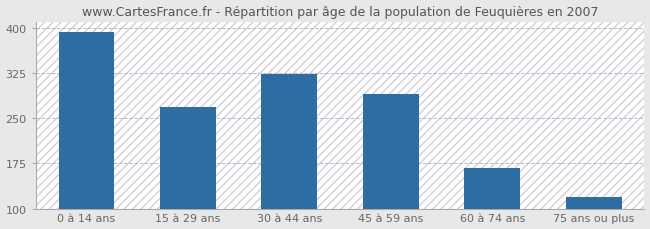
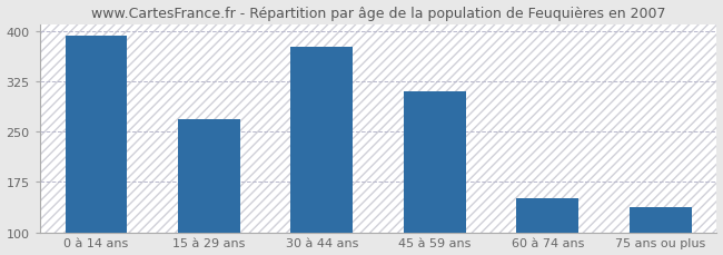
30 à 44 ans: 323 -> 376
45 à 59 ans: 290 -> 310
60 à 74 ans: 168 -> 150
75 ans ou plus: 120 -> 138
